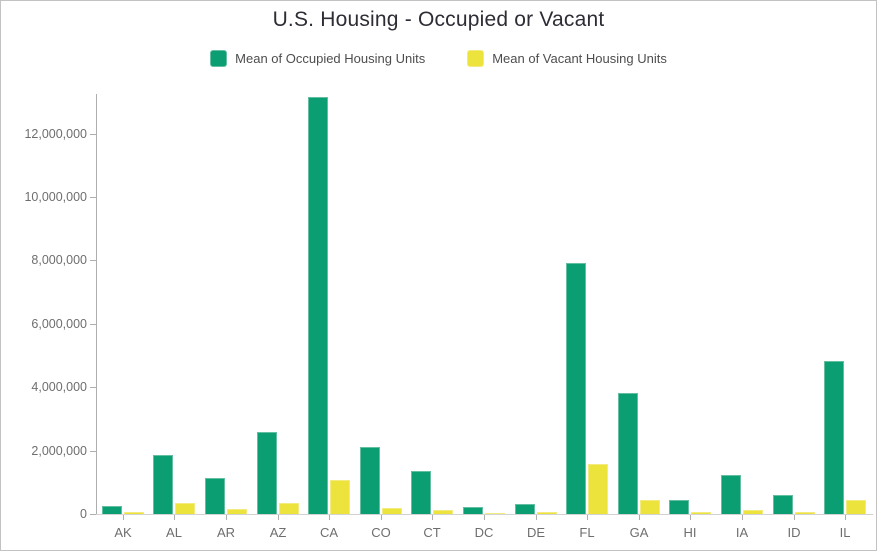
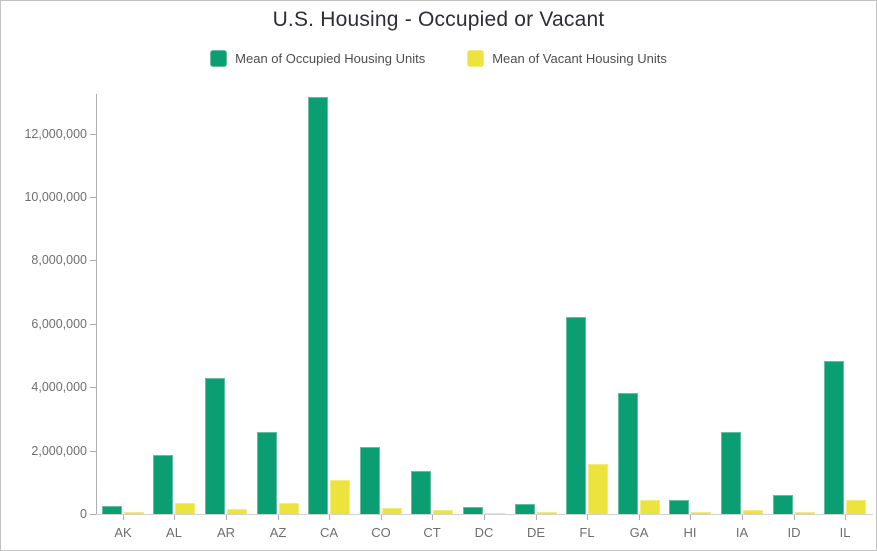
Mean of Occupied Housing Units/AR: 1100000 -> 4300000
Mean of Occupied Housing Units/FL: 7900000 -> 6200000
Mean of Occupied Housing Units/IA: 1200000 -> 2600000
